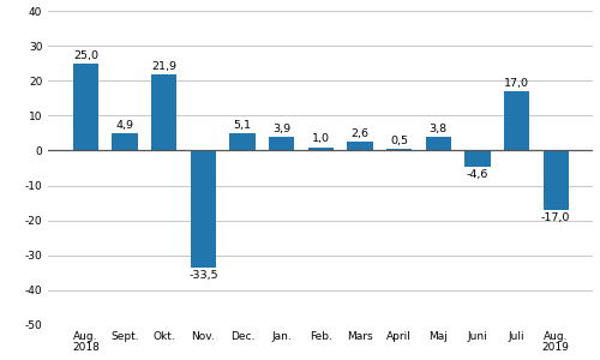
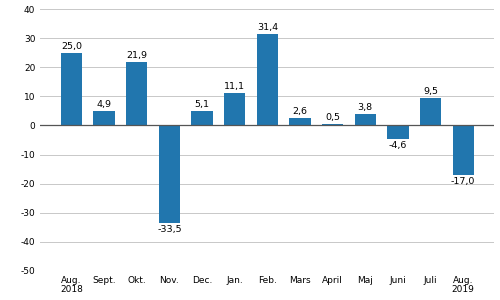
Jan.: 3,9 -> 11,1
Feb.: 1,0 -> 31,4
Juli: 17,0 -> 9,5
